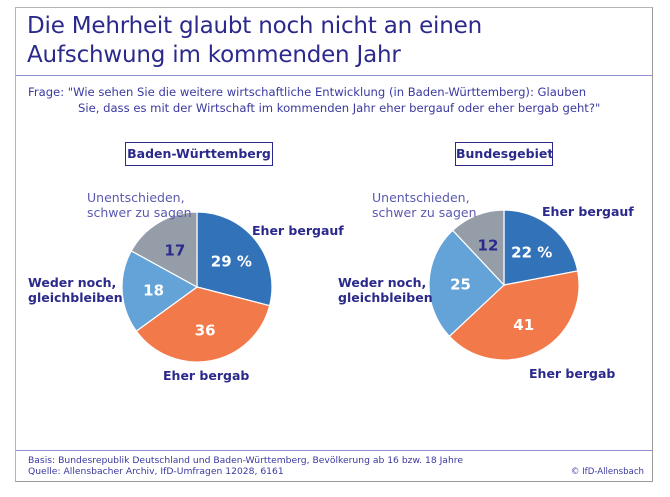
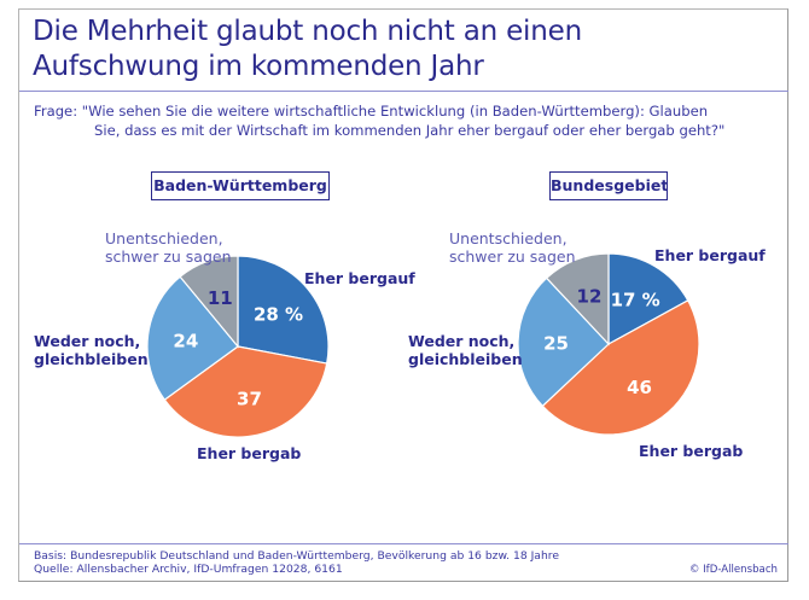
Baden-Württemberg/Eher bergauf: 29 -> 28
Baden-Württemberg/Eher bergab: 36 -> 37
Baden-Württemberg/Weder noch, gleichbleiben: 18 -> 24
Baden-Württemberg/Unentschieden, schwer zu sagen: 17 -> 11
Bundesgebiet/Eher bergauf: 22 -> 17
Bundesgebiet/Eher bergab: 41 -> 46
